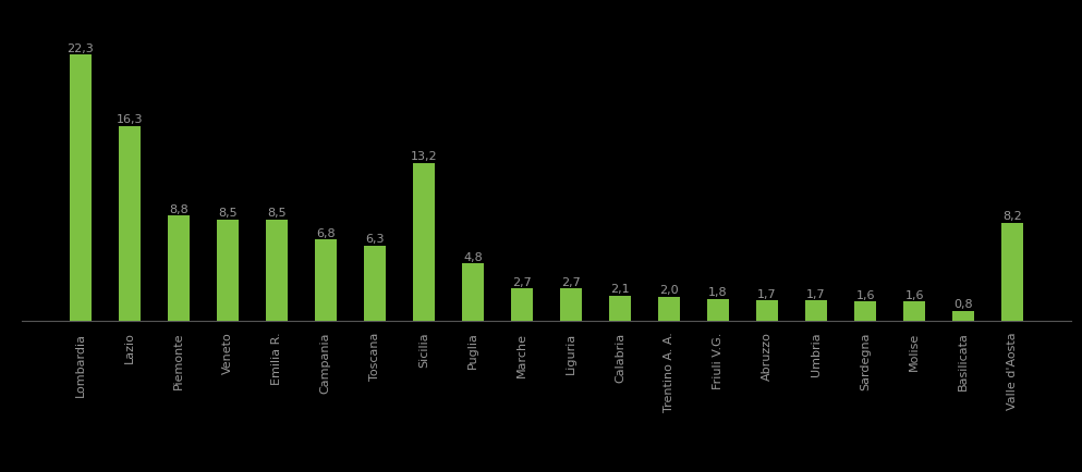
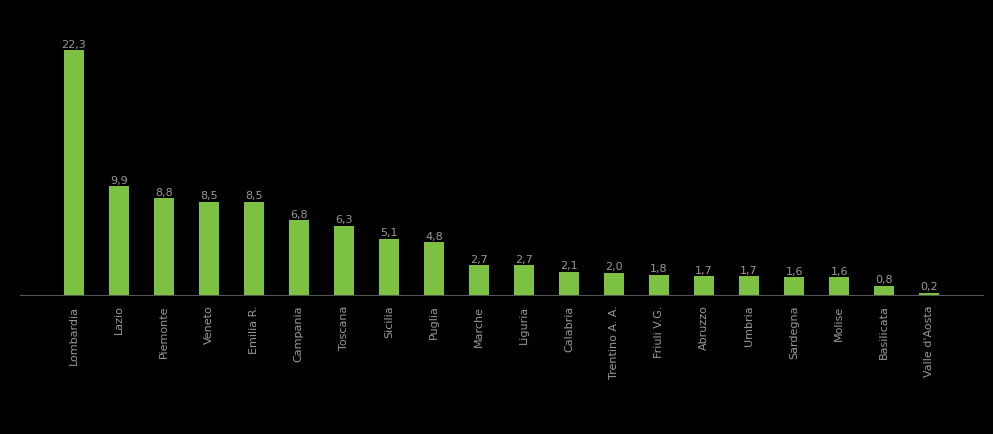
Lazio: 16,3 -> 9,9
Sicilia: 13,2 -> 5,1
Valle d'Aosta: 8,2 -> 0,2
